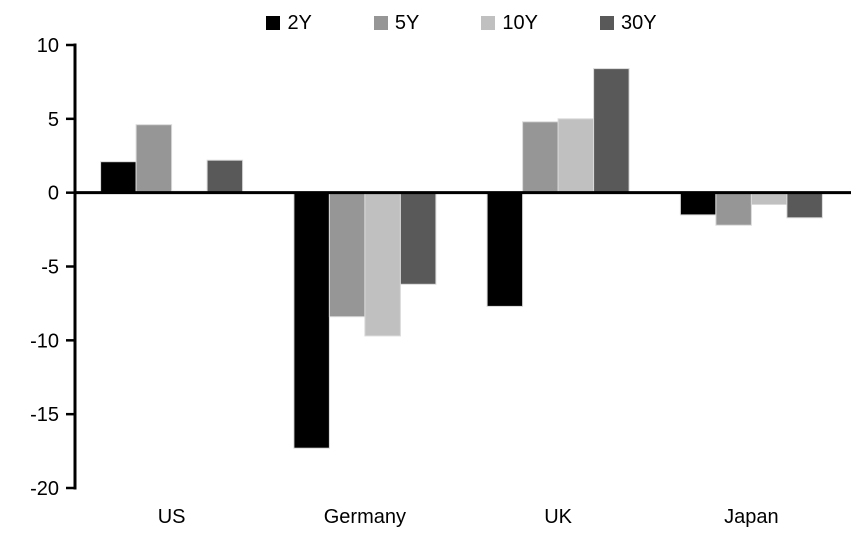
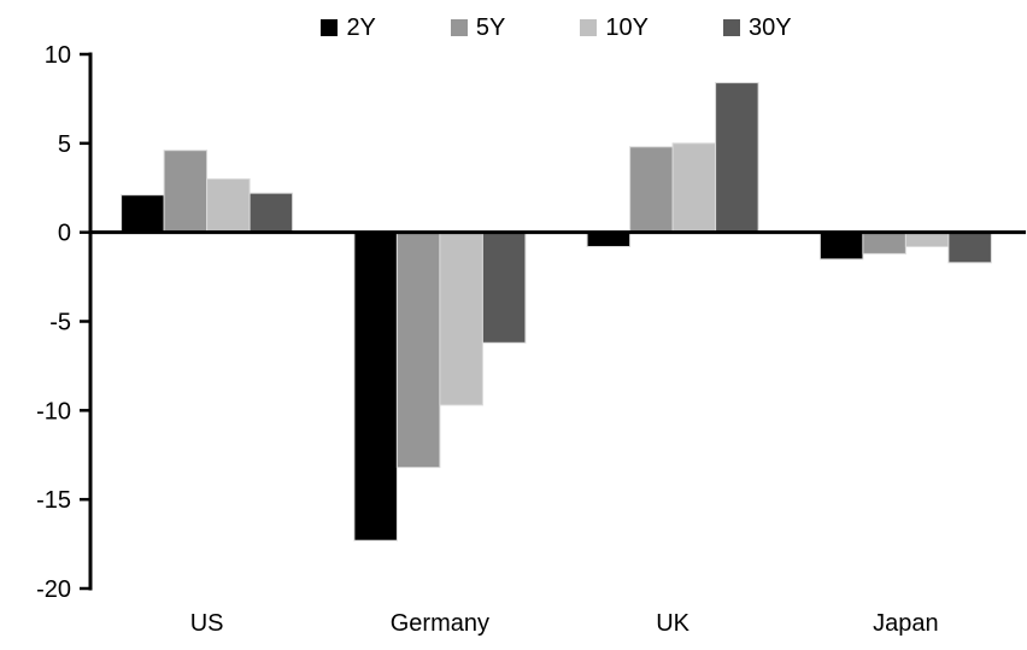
10Y/US: 0.1 -> 3.0
5Y/Germany: -8.4 -> -13.2
2Y/UK: -7.7 -> -0.8
5Y/Japan: -2.2 -> -1.2
